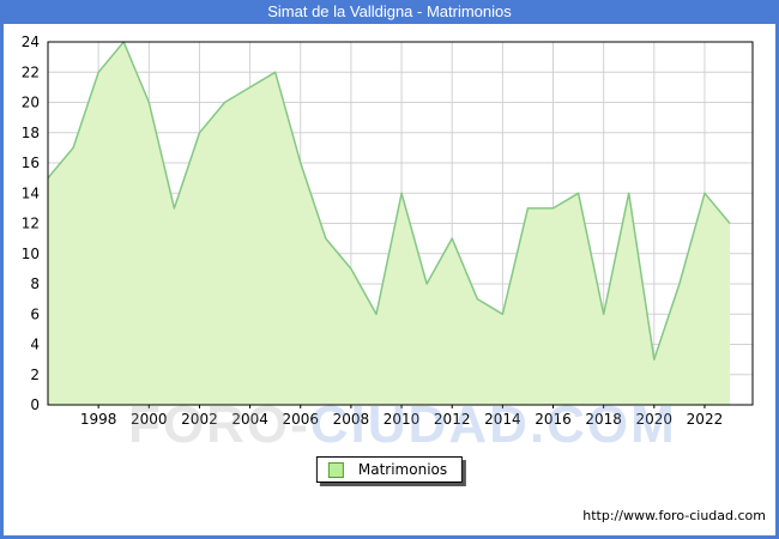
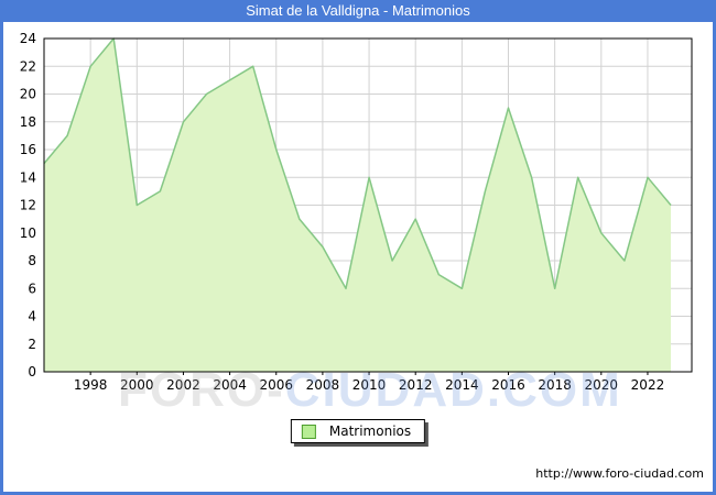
2000: 20 -> 12
2016: 13 -> 19
2020: 3 -> 10
